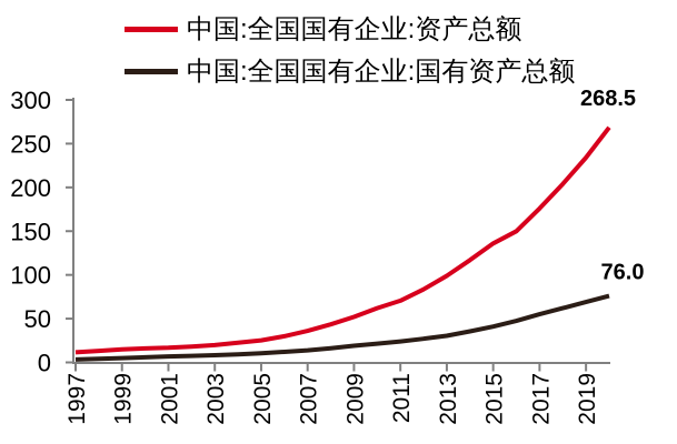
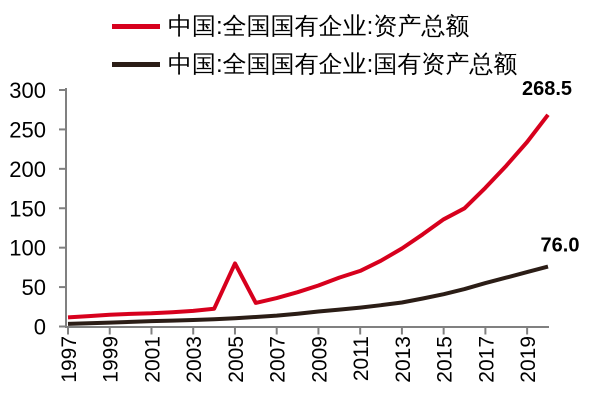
中国:全国国有企业:资产总额/2005: 30 -> 80
